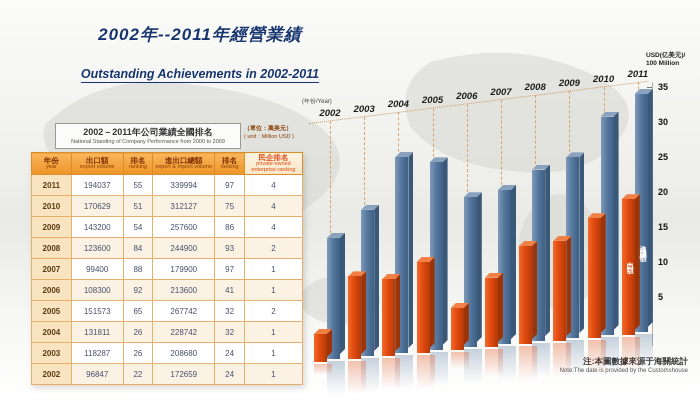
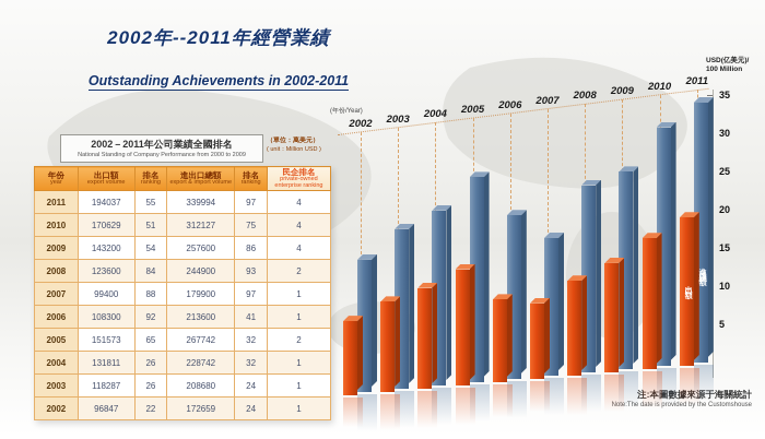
出口額/2002: 4 -> 10
出口額/2004: 11 -> 13
進出口總額/2004: 28 -> 23
出口額/2005: 13 -> 15
出口額/2006: 6 -> 11
進出口總額/2007: 22 -> 18
出口額/2008: 14 -> 12
